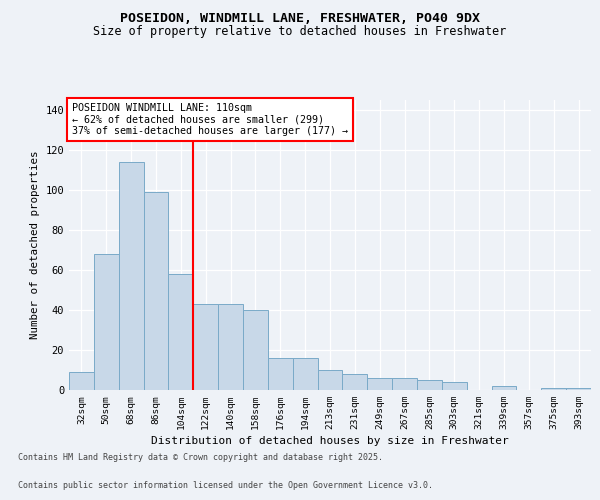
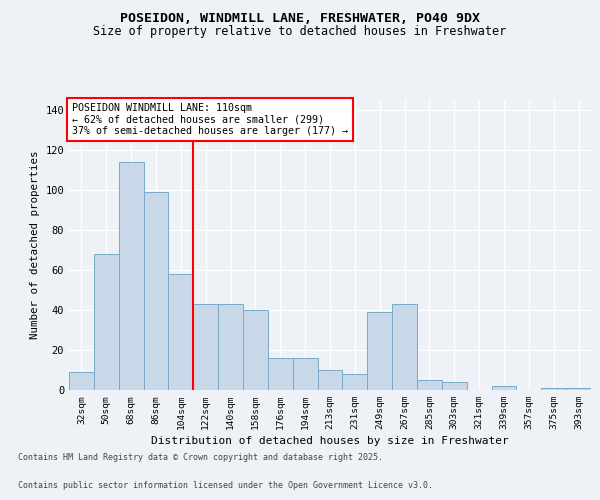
249sqm: 6 -> 39
267sqm: 6 -> 43
